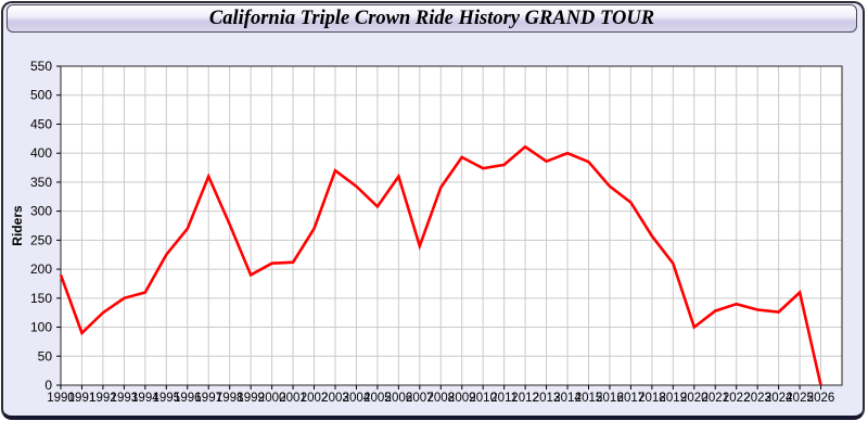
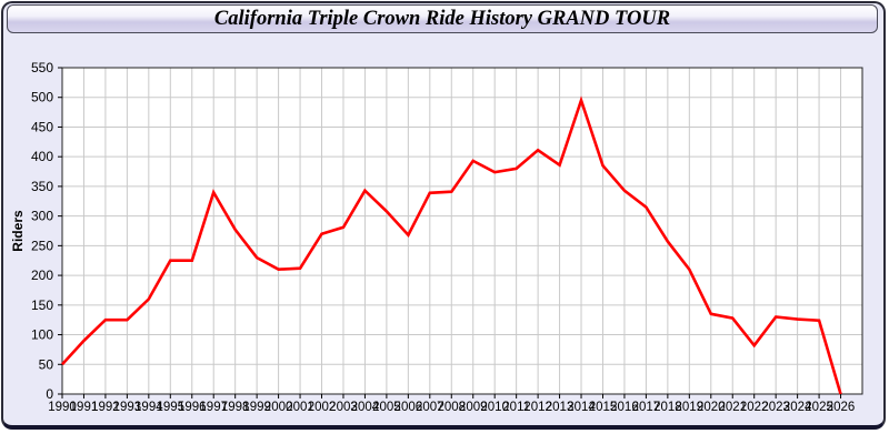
1990: 190 -> 50
1993: 150 -> 120
1996: 270 -> 220
1997: 360 -> 340
1999: 190 -> 230
2003: 370 -> 280
2006: 360 -> 270
2007: 240 -> 340
2014: 400 -> 500
2020: 100 -> 140
2022: 140 -> 80
2025: 160 -> 120
